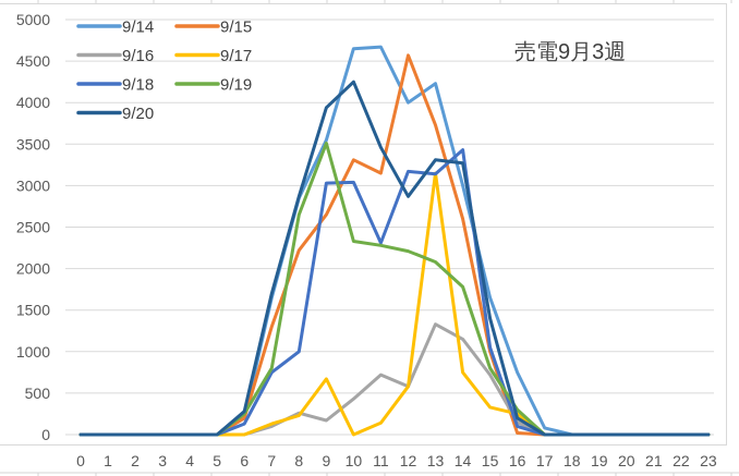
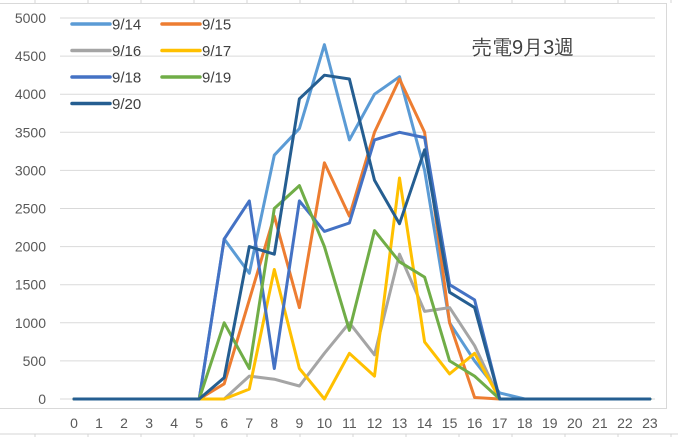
9/14/6: 200 -> 2100
9/18/6: 100 -> 2100
9/19/6: 200 -> 1000
9/16/7: 100 -> 300
9/18/7: 800 -> 2600
9/19/7: 800 -> 400
9/20/7: 1700 -> 2000
9/14/8: 2800 -> 3200
9/15/8: 2200 -> 2400
9/17/8: 200 -> 1700
9/18/8: 1000 -> 400
9/19/8: 2600 -> 2500
9/20/8: 2900 -> 1900
9/15/9: 2600 -> 1200
9/17/9: 700 -> 400
9/18/9: 3000 -> 2600
9/19/9: 3500 -> 2800
9/15/10: 3300 -> 3100
9/16/10: 400 -> 600
9/18/10: 3000 -> 2200
9/19/10: 2300 -> 2000
9/14/11: 4700 -> 3400
9/15/11: 3200 -> 2400
9/16/11: 700 -> 1000
9/17/11: 100 -> 600
9/19/11: 2300 -> 900
9/20/11: 3500 -> 4200
9/15/12: 4600 -> 3500
9/17/12: 600 -> 300
9/18/12: 3200 -> 3400
9/15/13: 3700 -> 4200
9/16/13: 1300 -> 1900
9/17/13: 3200 -> 2900
9/18/13: 3100 -> 3500
9/19/13: 2100 -> 1800
9/20/13: 3300 -> 2300
9/15/14: 2600 -> 3500
9/19/14: 1800 -> 1600
9/14/15: 1600 -> 1000
9/16/15: 700 -> 1200
9/18/15: 1000 -> 1500
9/19/15: 800 -> 500
9/14/16: 800 -> 500
9/16/16: 200 -> 700
9/17/16: 200 -> 600
9/18/16: 100 -> 1300
9/20/16: 200 -> 1200
